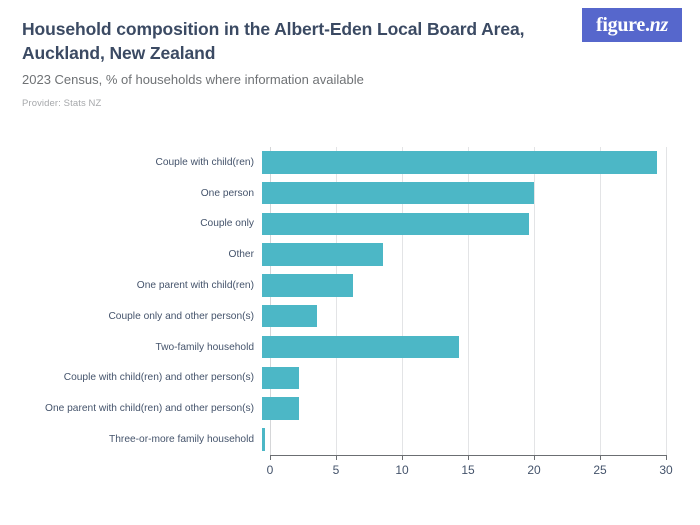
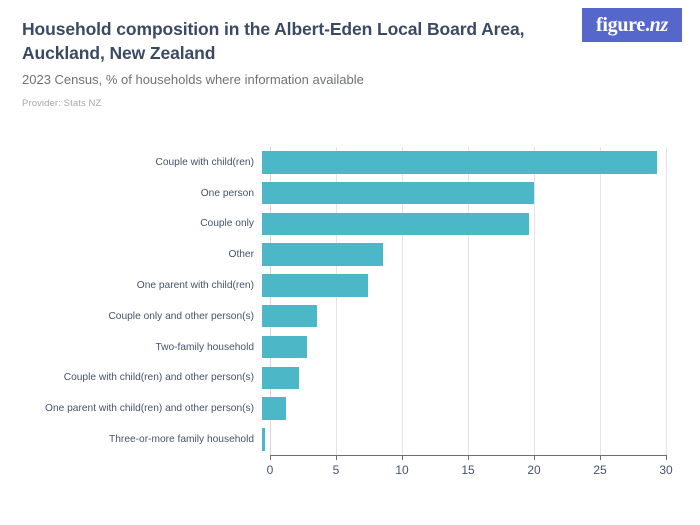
One parent with child(ren): 6.9 -> 8.0
Two-family household: 14.9 -> 3.4
One parent with child(ren) and other person(s): 2.8 -> 1.8
